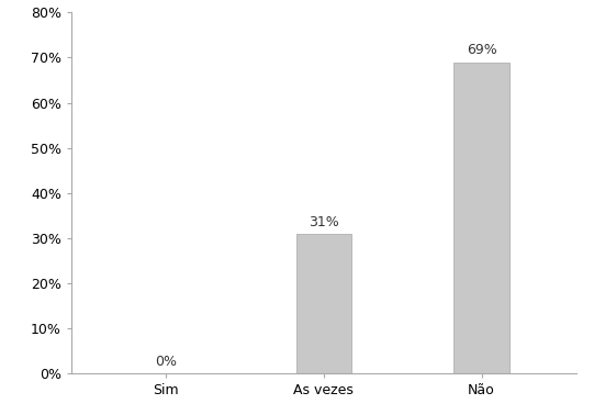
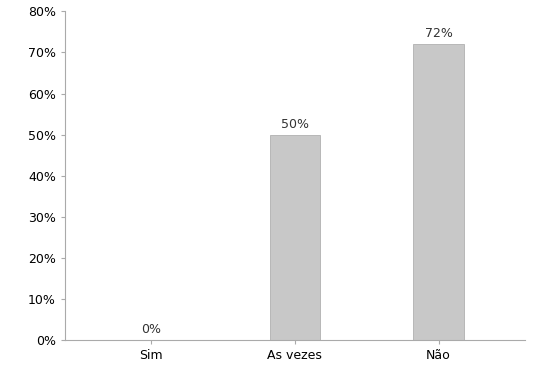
As vezes: 31% -> 50%
Não: 69% -> 72%
